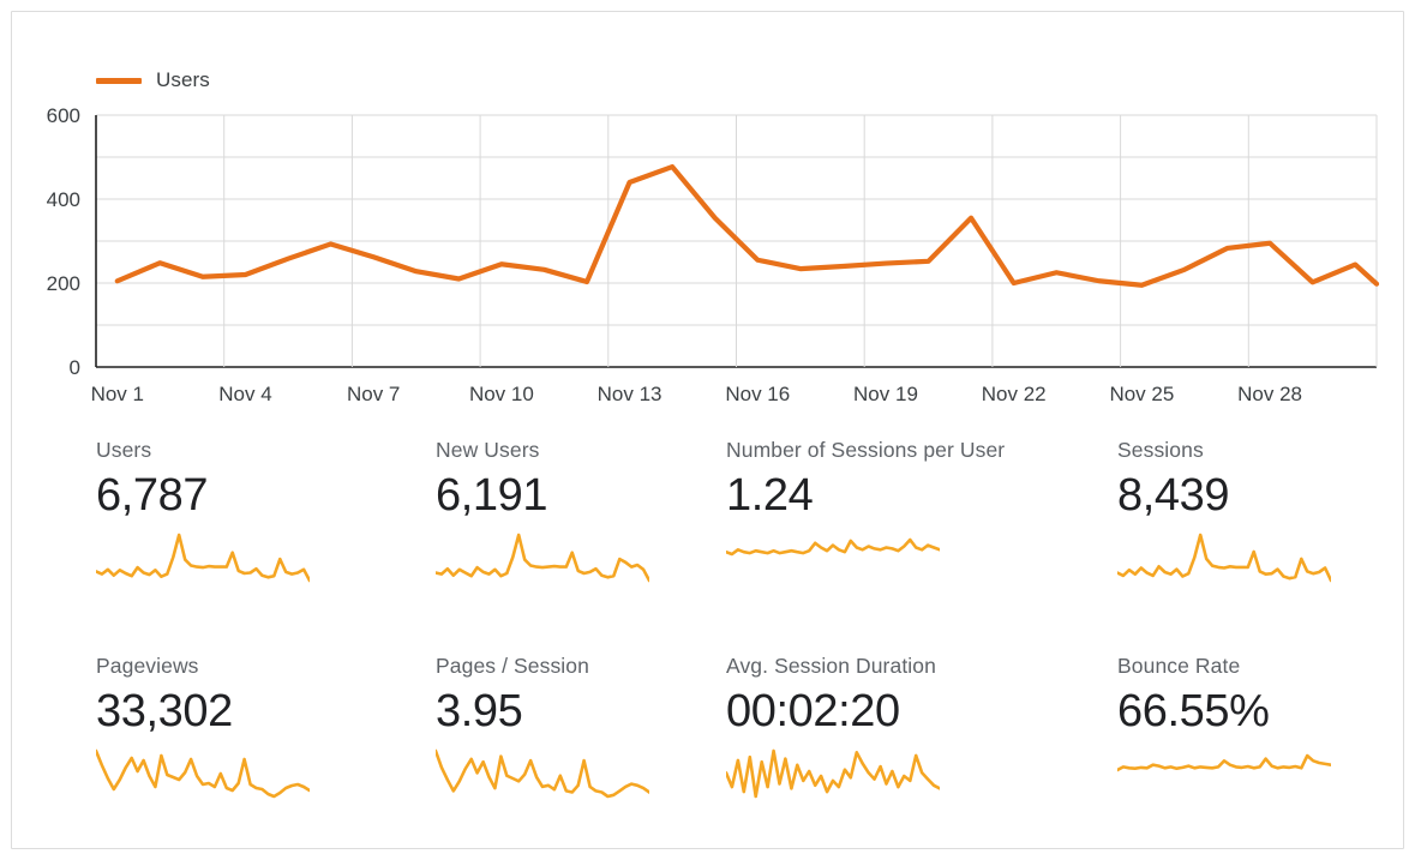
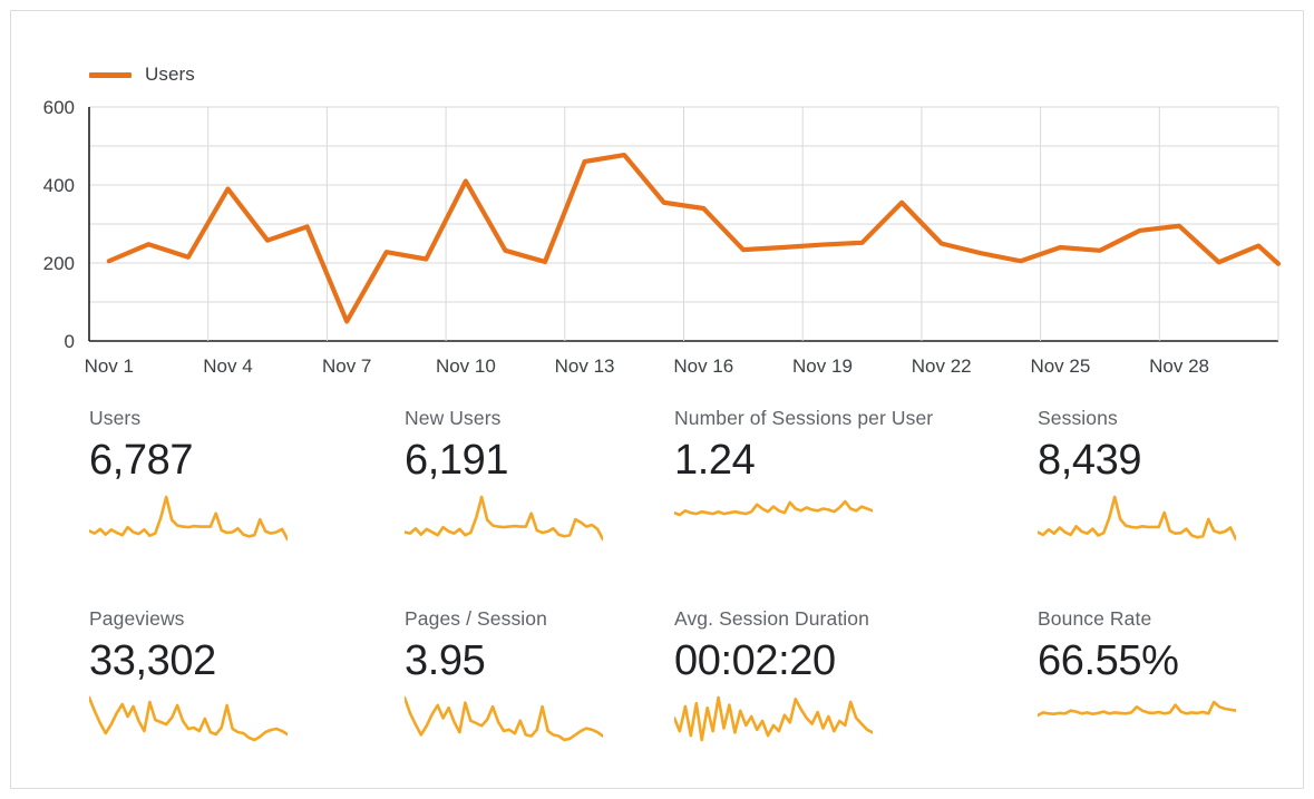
Nov 4: 220 -> 390
Nov 7: 260 -> 50
Nov 10: 240 -> 410
Nov 13: 440 -> 460
Nov 16: 260 -> 340
Nov 22: 200 -> 250
Nov 25: 200 -> 240
